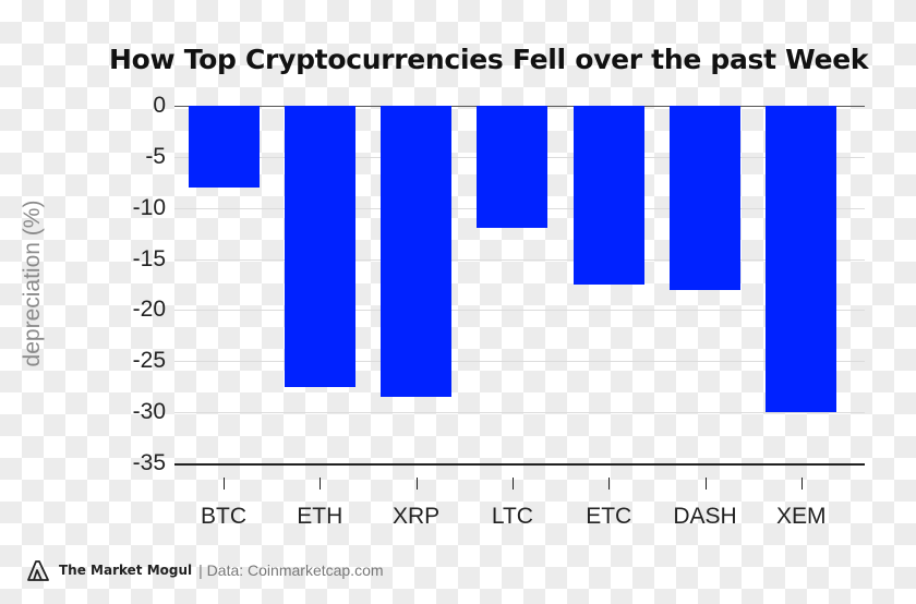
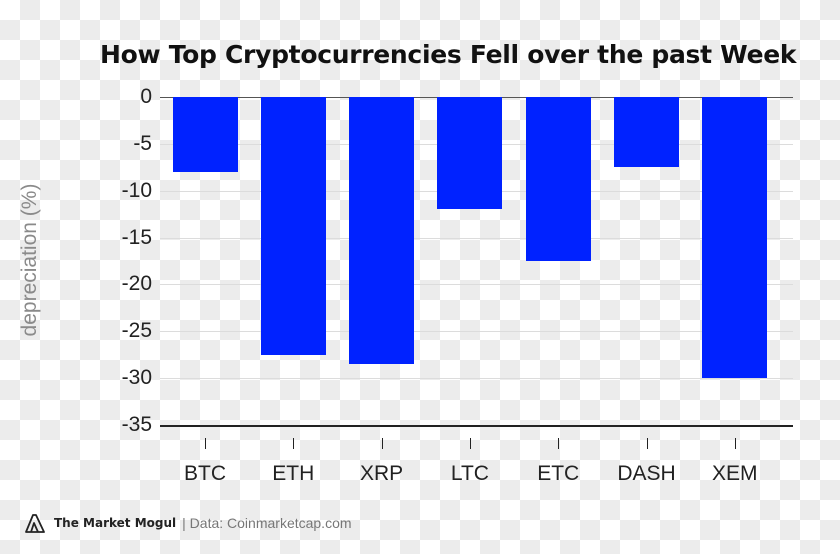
DASH: -18 -> -8
